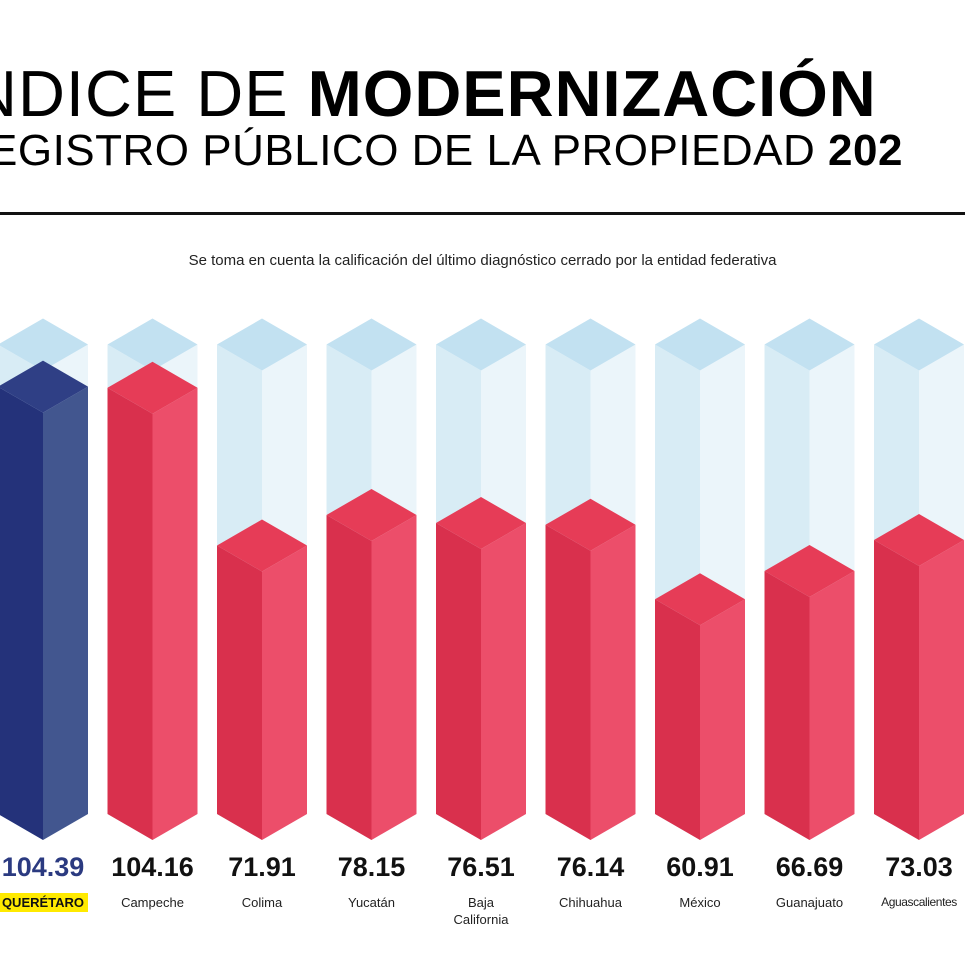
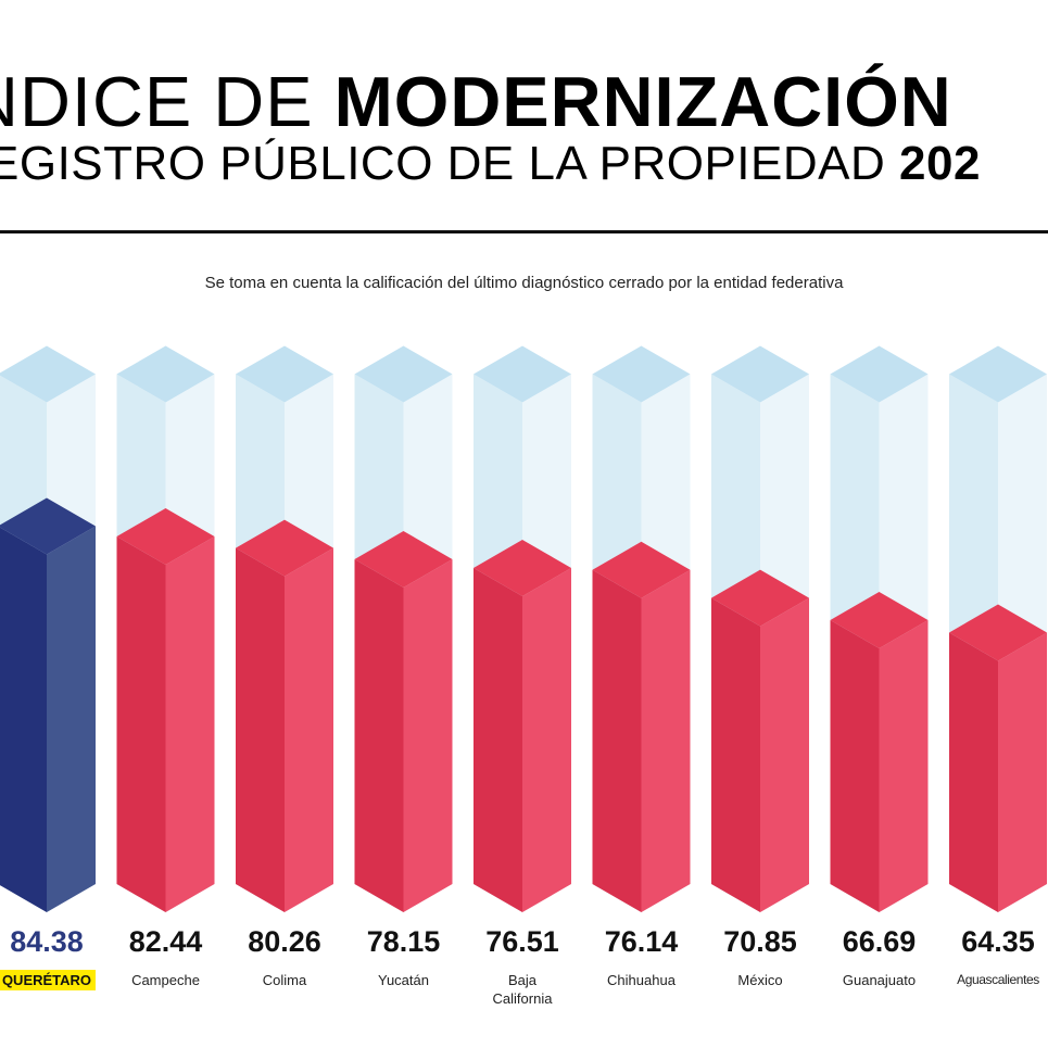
QUERÉTARO: 104.39 -> 84.38
Campeche: 104.16 -> 82.44
Colima: 71.91 -> 80.26
México: 60.91 -> 70.85
Aguascalientes: 73.03 -> 64.35
